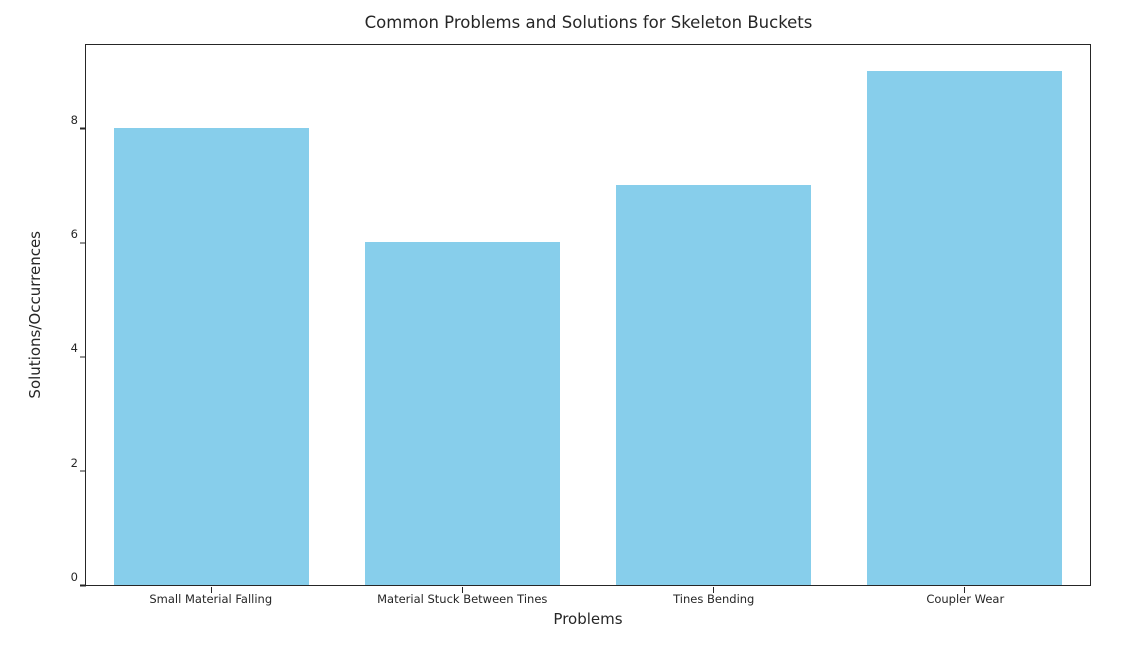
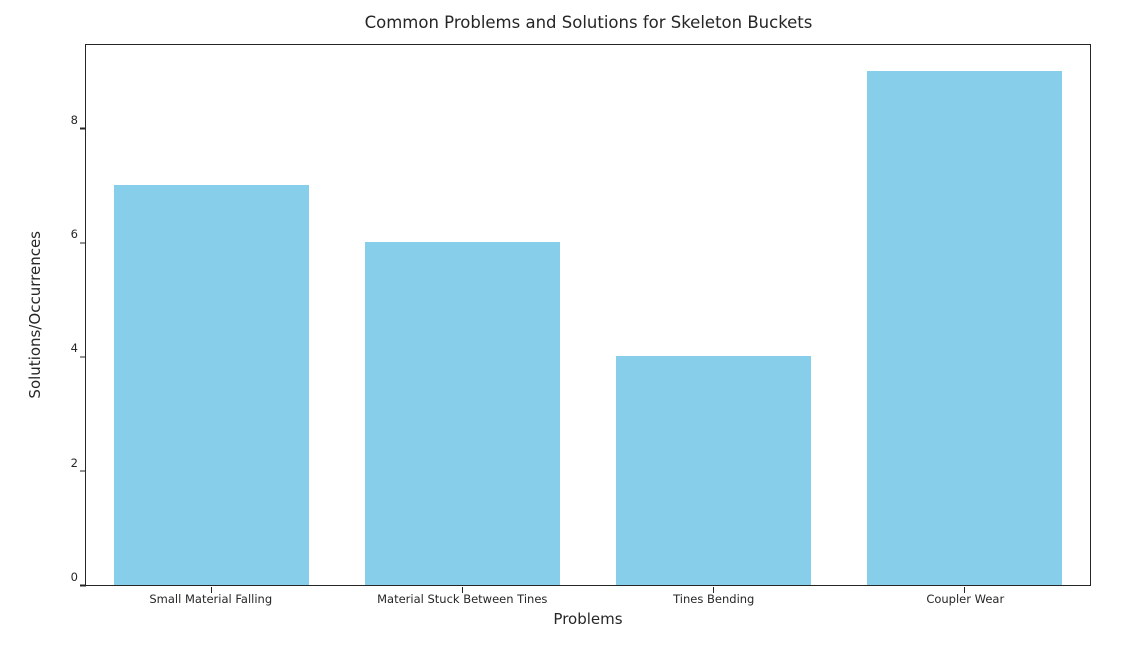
Small Material Falling: 8 -> 7
Tines Bending: 7 -> 4
